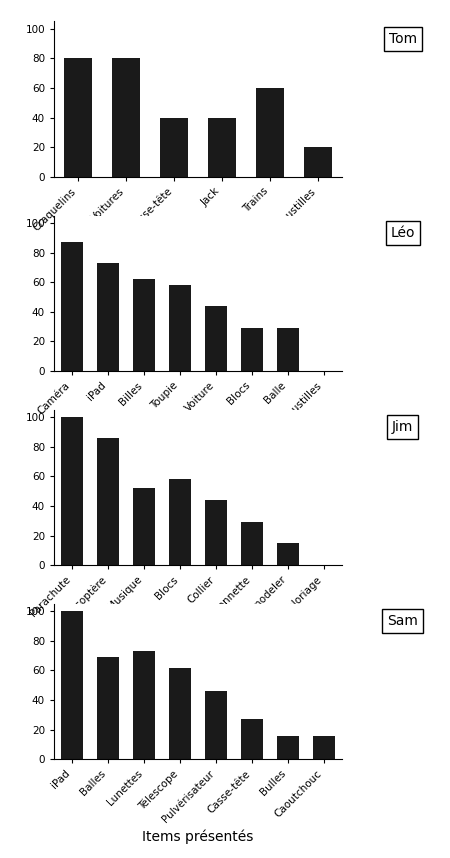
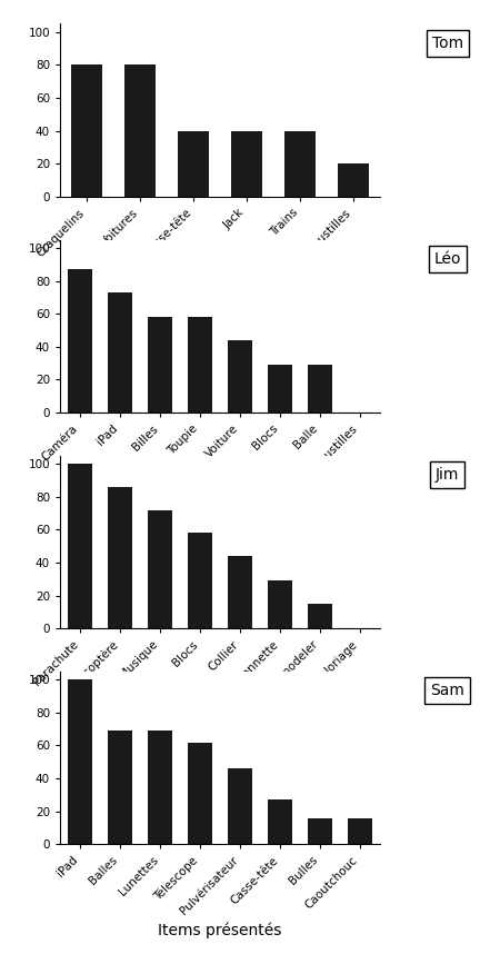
Trains: 60 -> 40
Billes: 62 -> 58
Musique: 52 -> 72
Lunettes: 73 -> 69
